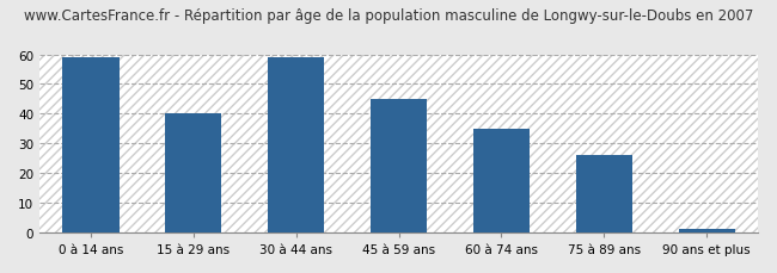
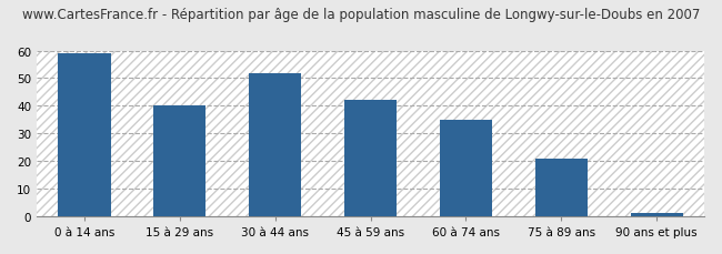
30 à 44 ans: 59 -> 52
45 à 59 ans: 45 -> 42
75 à 89 ans: 26 -> 21
